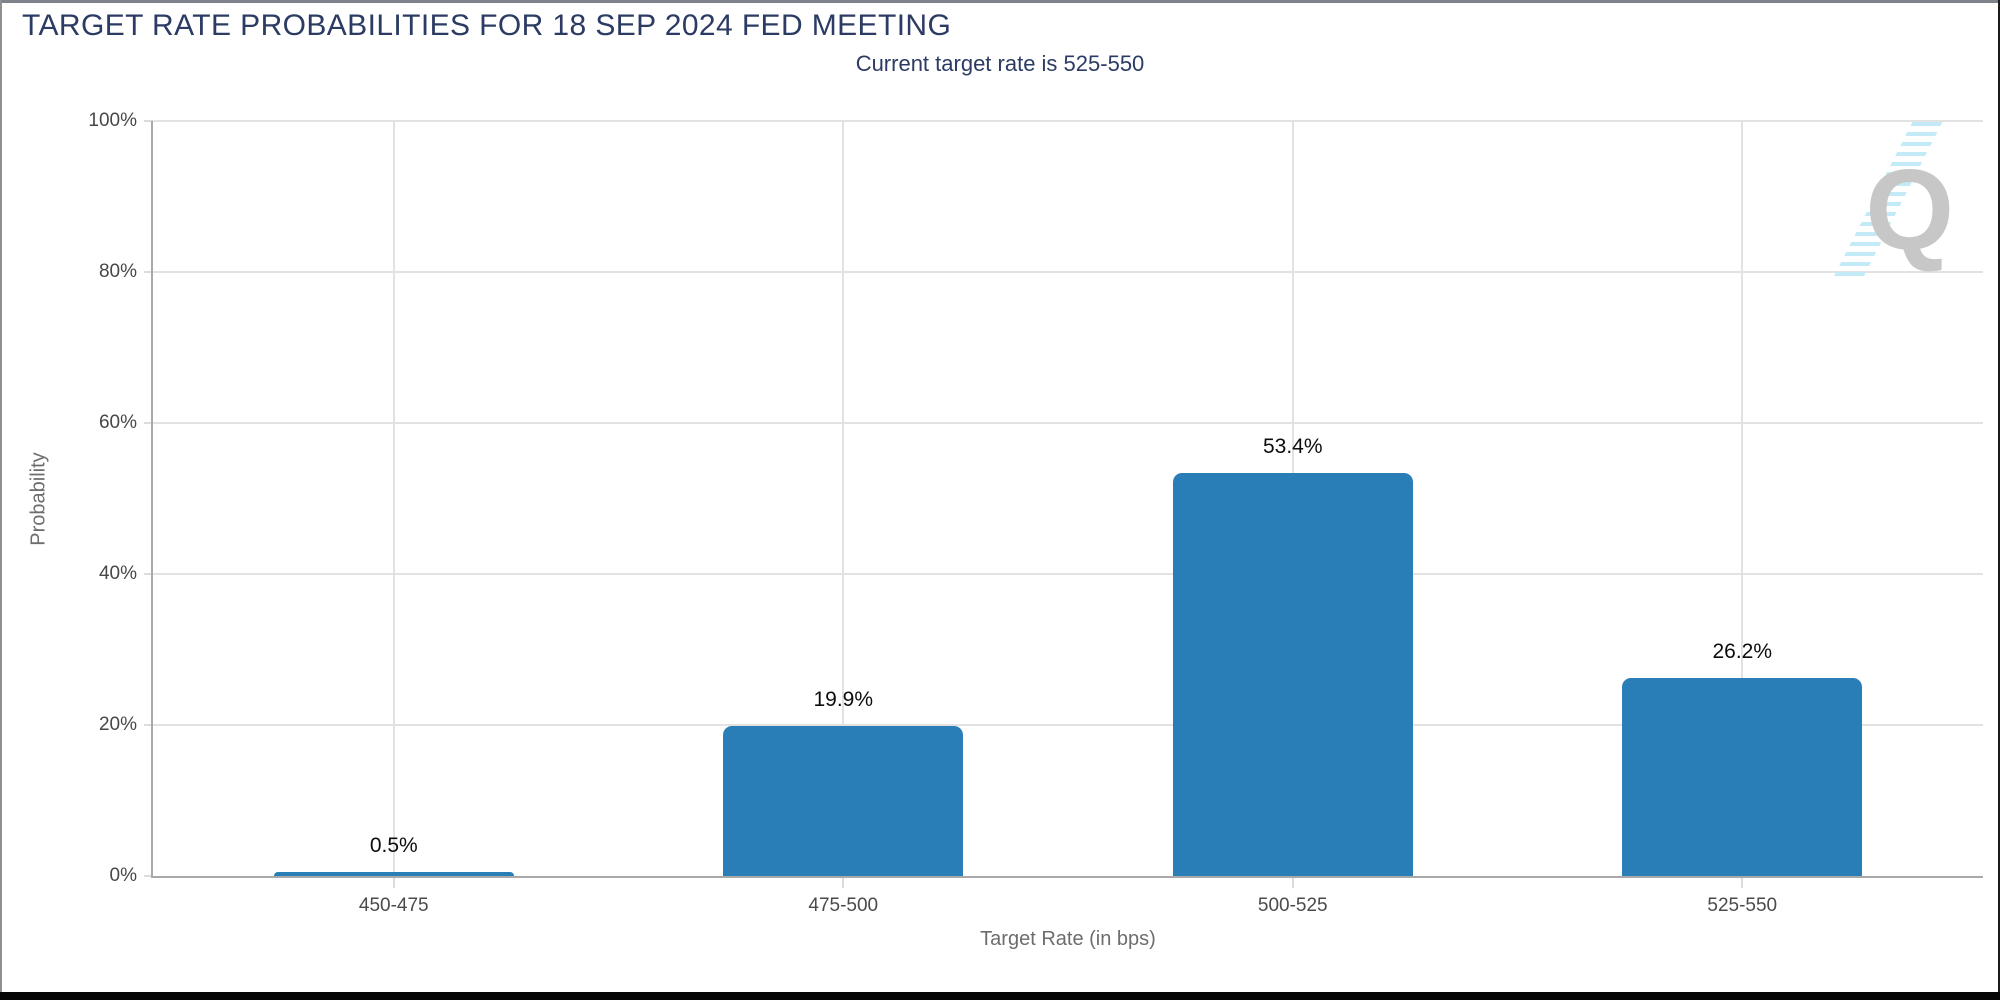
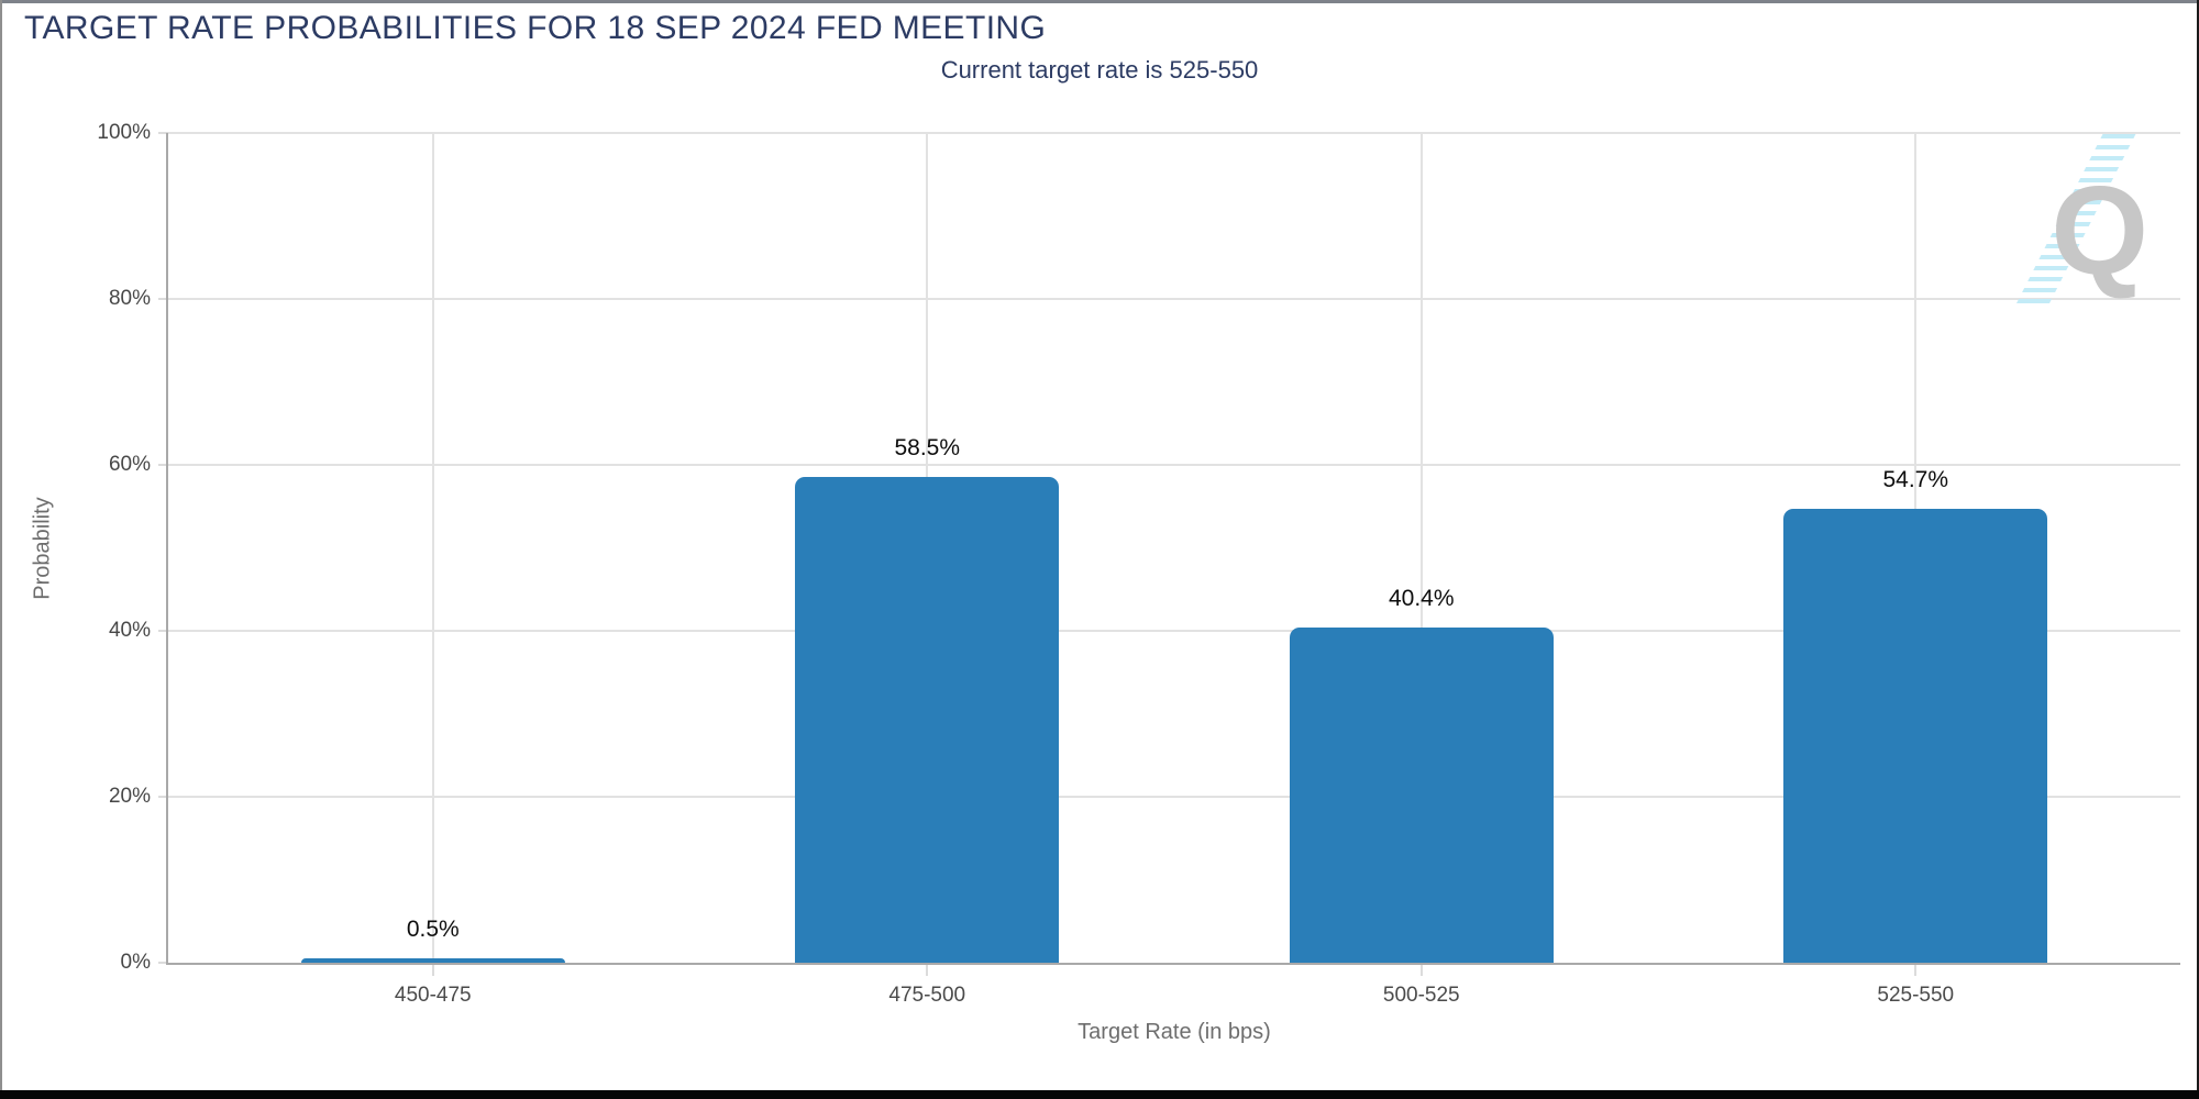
475-500: 19.9% -> 58.5%
500-525: 53.4% -> 40.4%
525-550: 26.2% -> 54.7%
